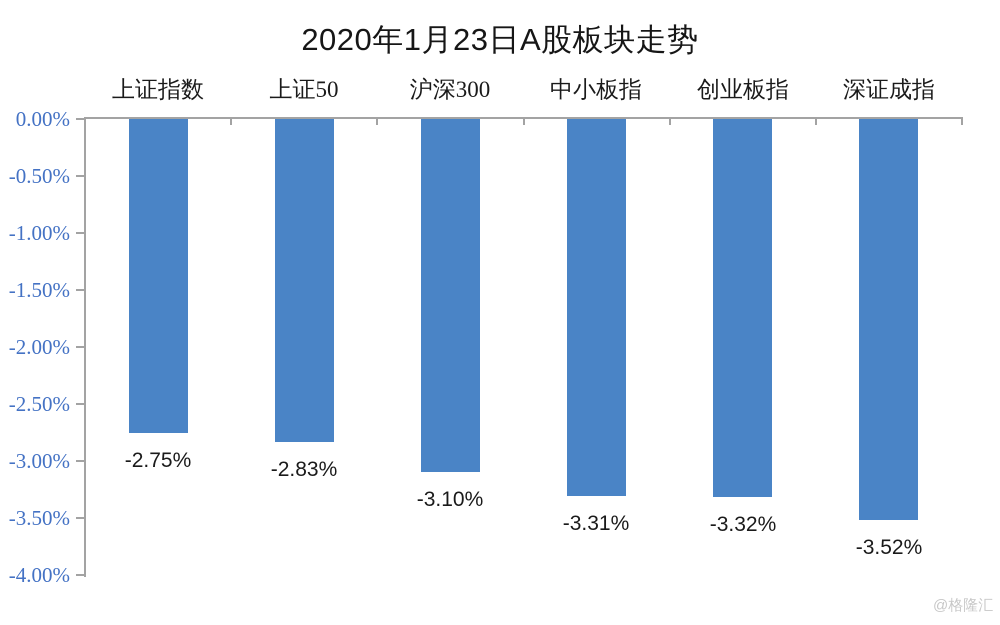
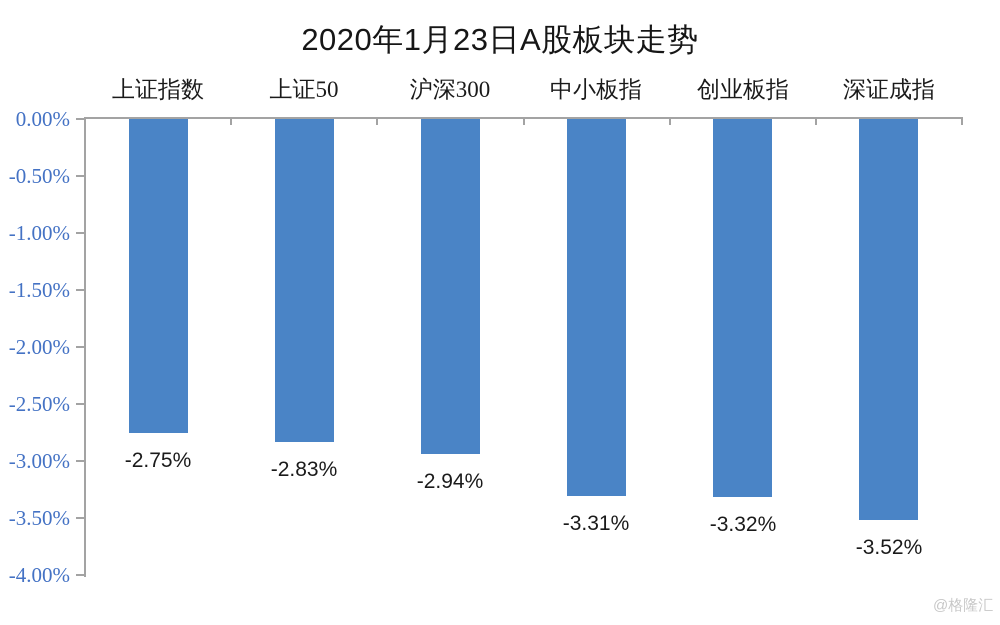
沪深300: -3.10% -> -2.94%
